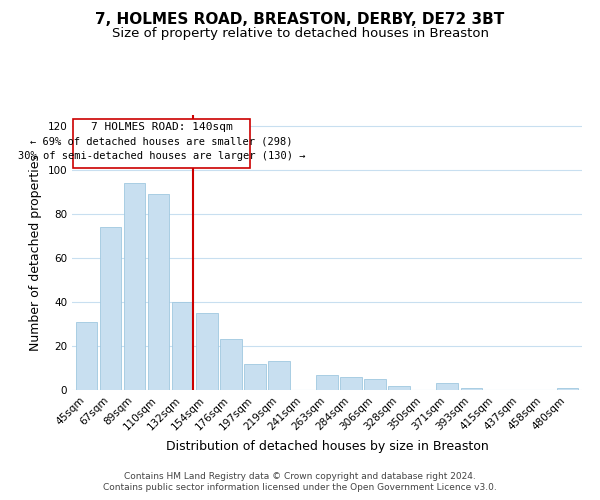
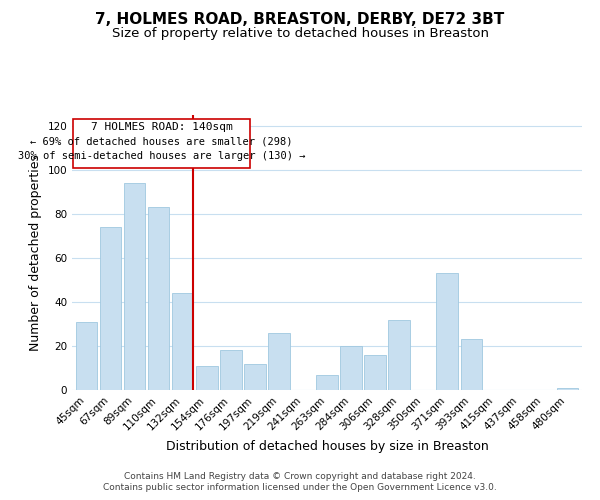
110sqm: 89 -> 83
132sqm: 40 -> 44
154sqm: 35 -> 11
176sqm: 23 -> 18
219sqm: 13 -> 26
284sqm: 6 -> 20
306sqm: 5 -> 16
328sqm: 2 -> 32
371sqm: 3 -> 53
393sqm: 1 -> 23
